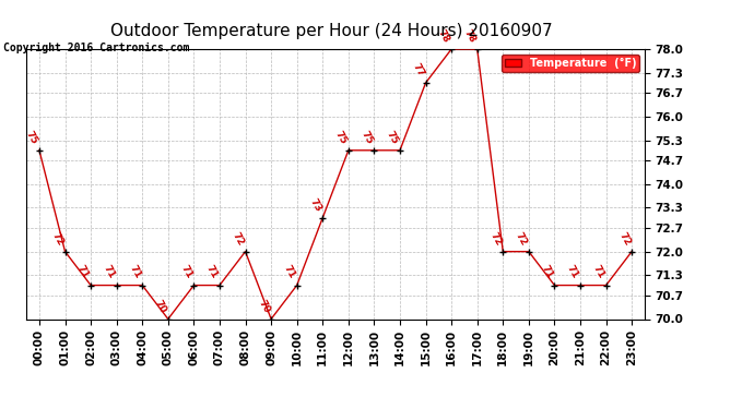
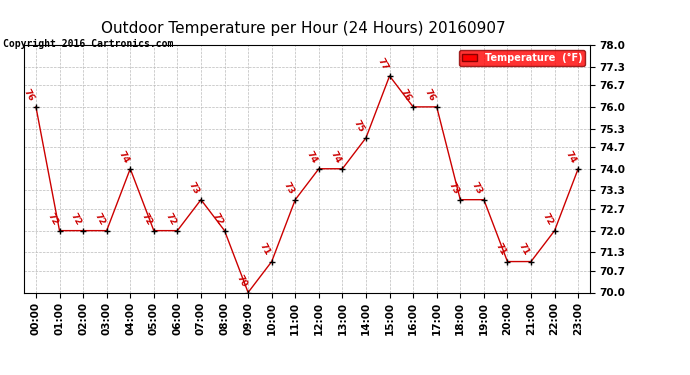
00:00: 75 -> 76
02:00: 71 -> 72
03:00: 71 -> 72
04:00: 71 -> 74
05:00: 70 -> 72
06:00: 71 -> 72
07:00: 71 -> 73
12:00: 75 -> 74
13:00: 75 -> 74
16:00: 78 -> 76
17:00: 78 -> 76
18:00: 72 -> 73
19:00: 72 -> 73
22:00: 71 -> 72
23:00: 72 -> 74
